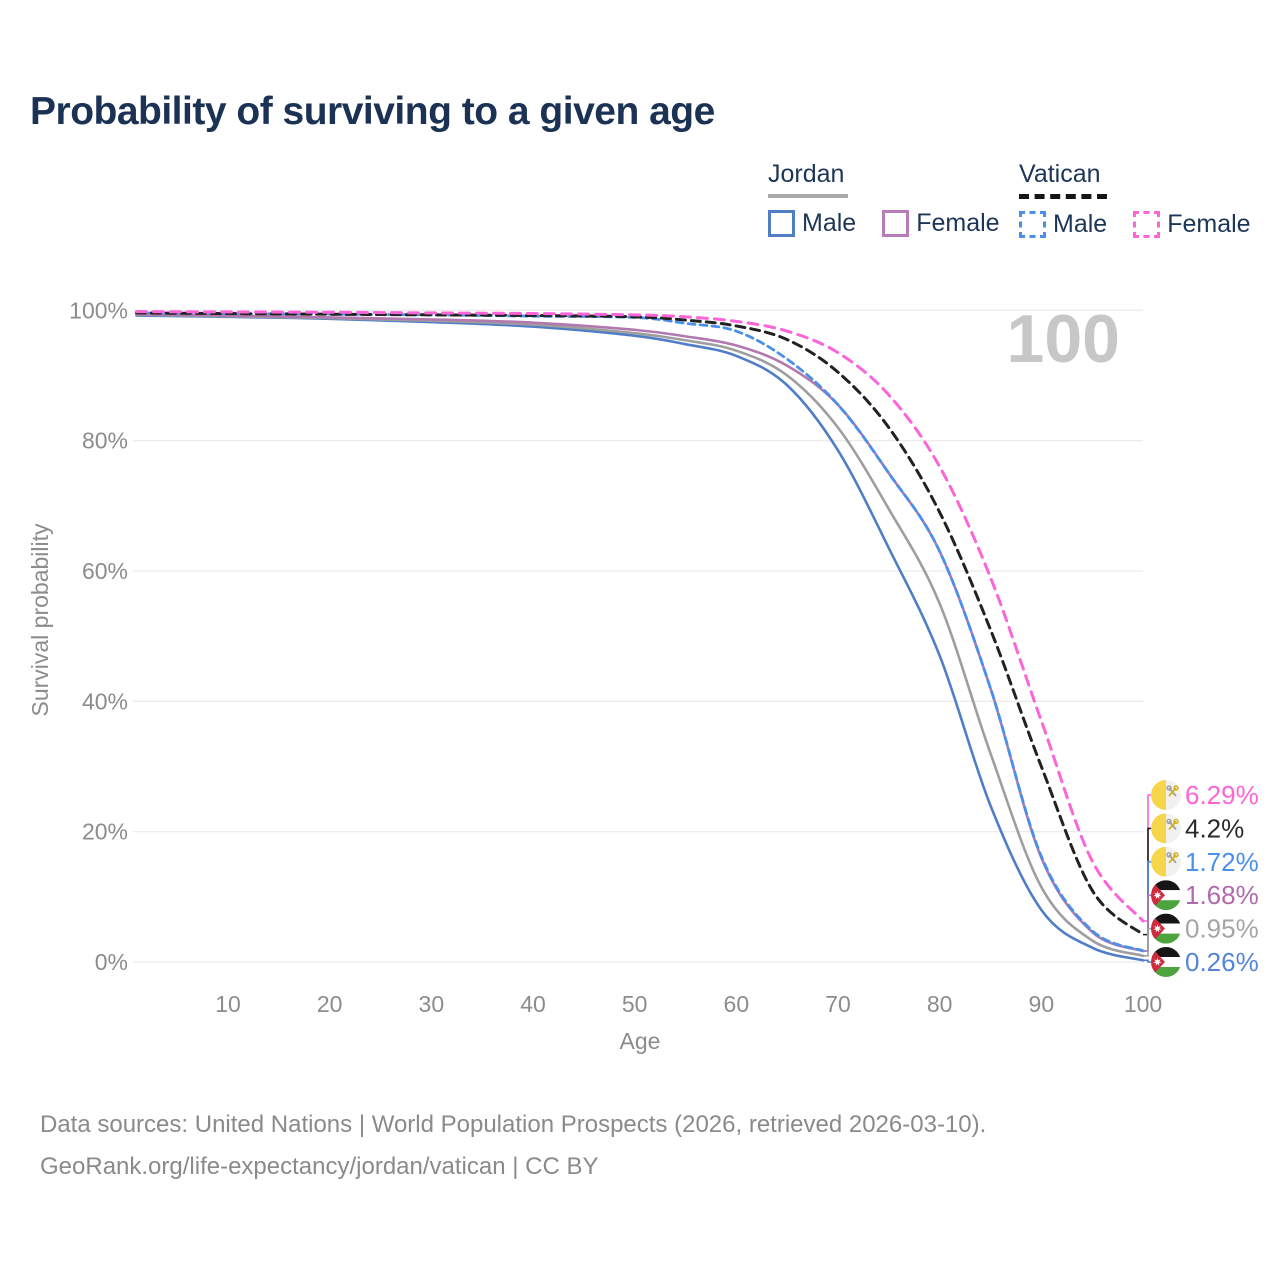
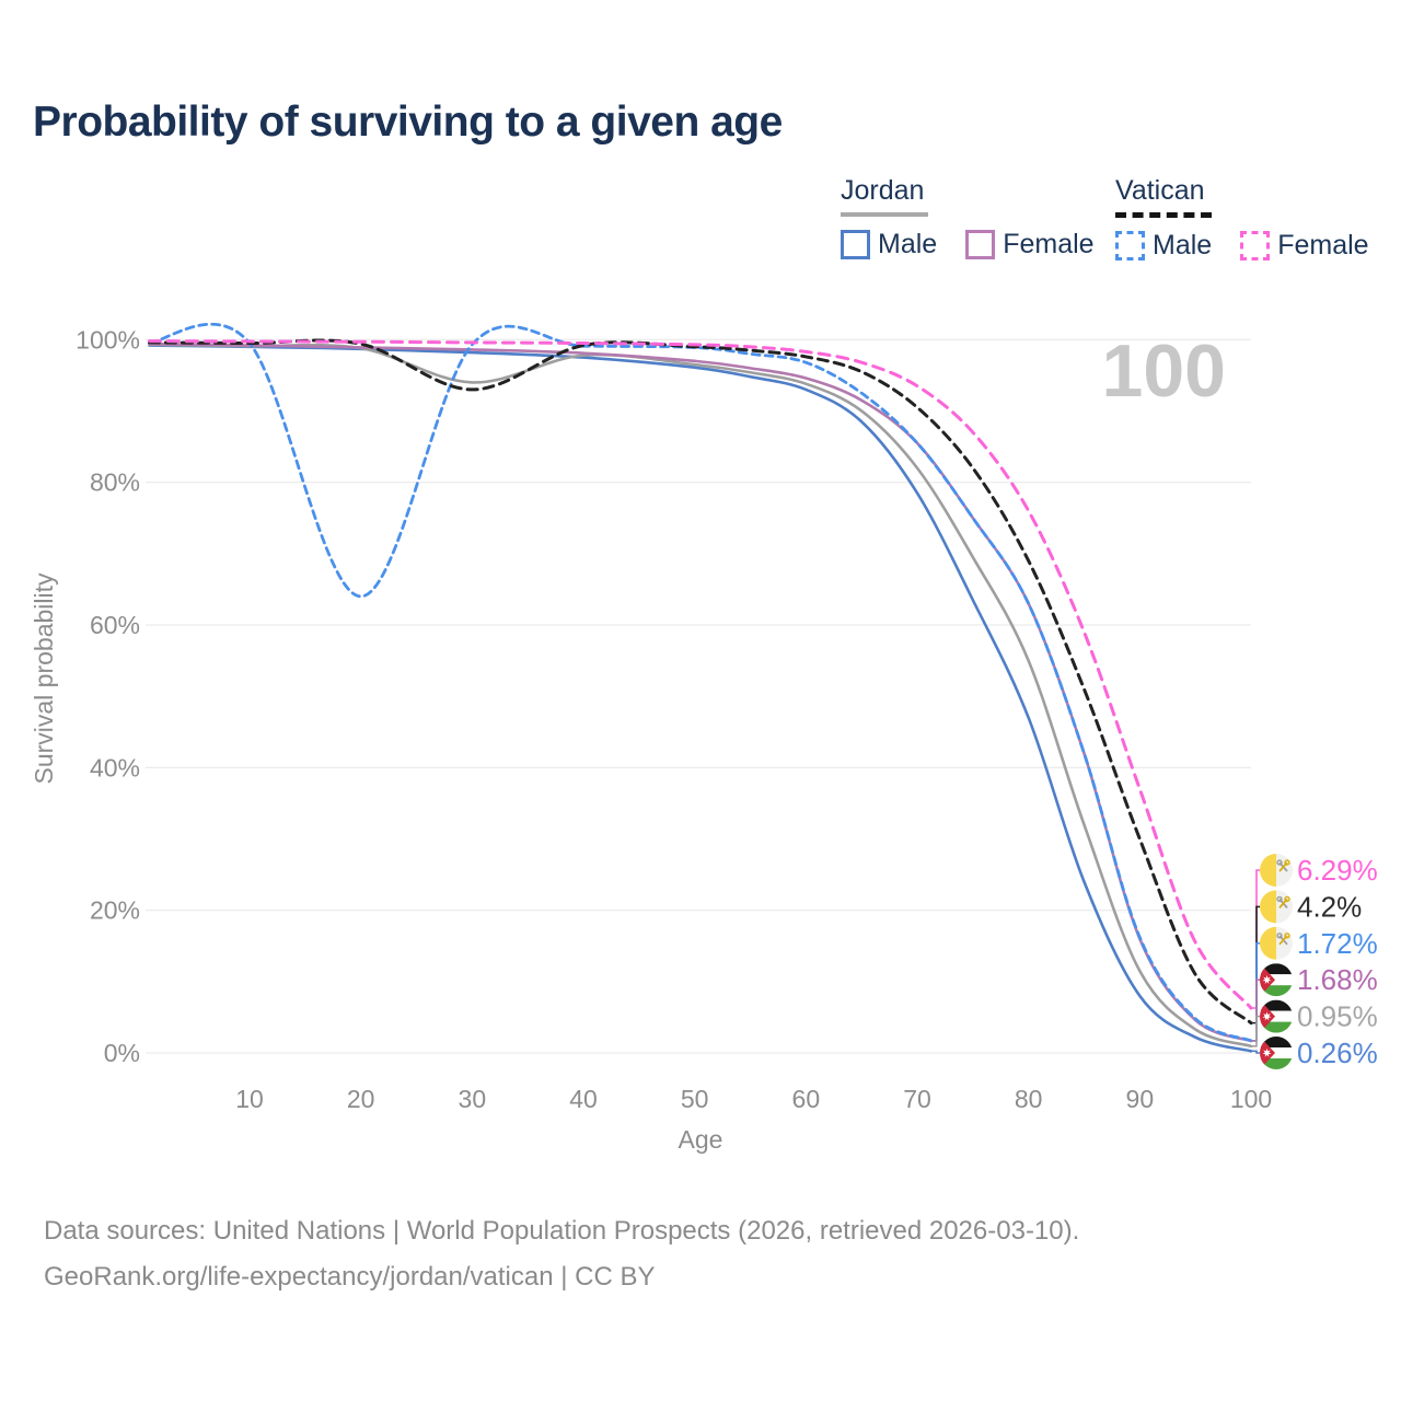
Vatican Male/20: 99% -> 64%
Jordan/30: 98% -> 94%
Vatican/30: 99% -> 93%
